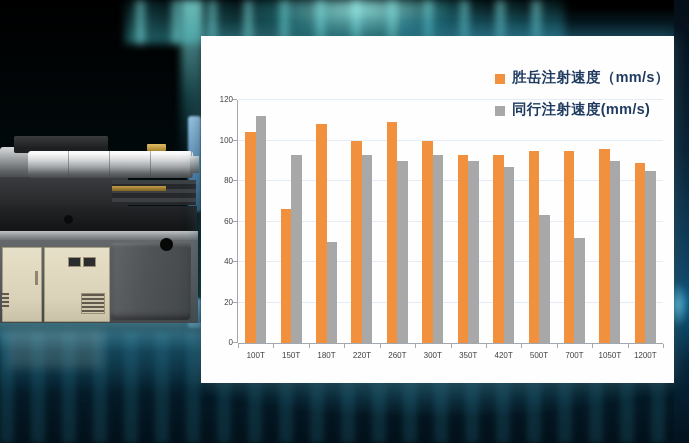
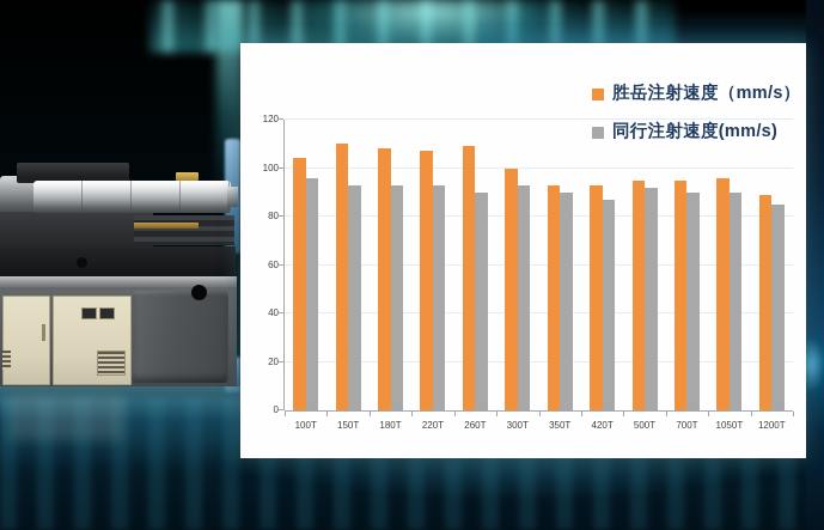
同行注射速度(mm/s)/100T: 112 -> 96
胜岳注射速度（mm/s）/150T: 66 -> 110
同行注射速度(mm/s)/180T: 50 -> 93
胜岳注射速度（mm/s）/220T: 100 -> 107
同行注射速度(mm/s)/500T: 63 -> 92
同行注射速度(mm/s)/700T: 52 -> 90
